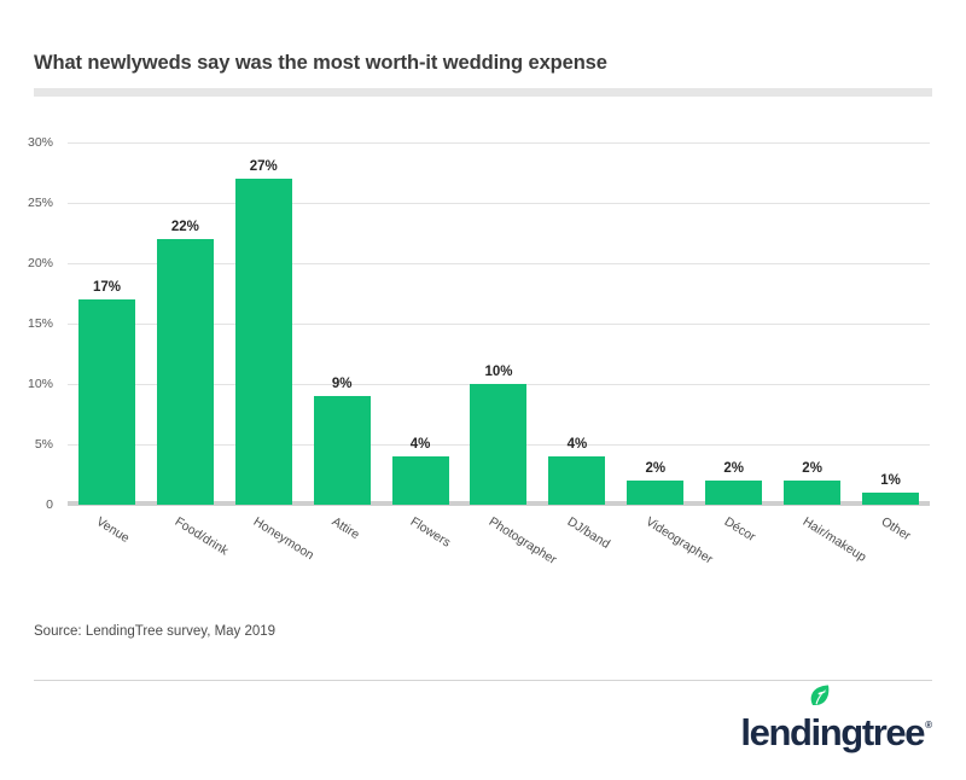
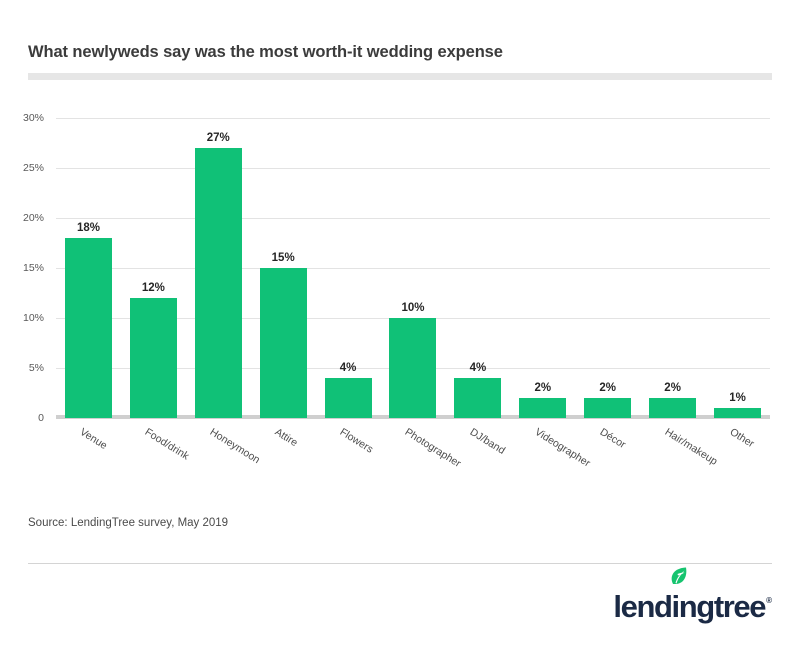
Venue: 17% -> 18%
Food/drink: 22% -> 12%
Attire: 9% -> 15%
